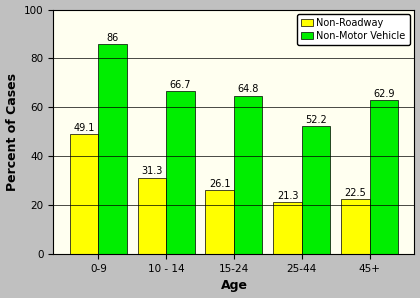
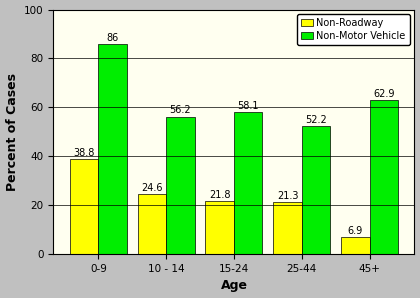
Non-Roadway/0-9: 49.1 -> 38.8
Non-Roadway/10 - 14: 31.3 -> 24.6
Non-Motor Vehicle/10 - 14: 66.7 -> 56.2
Non-Roadway/15-24: 26.1 -> 21.8
Non-Motor Vehicle/15-24: 64.8 -> 58.1
Non-Roadway/45+: 22.5 -> 6.9
